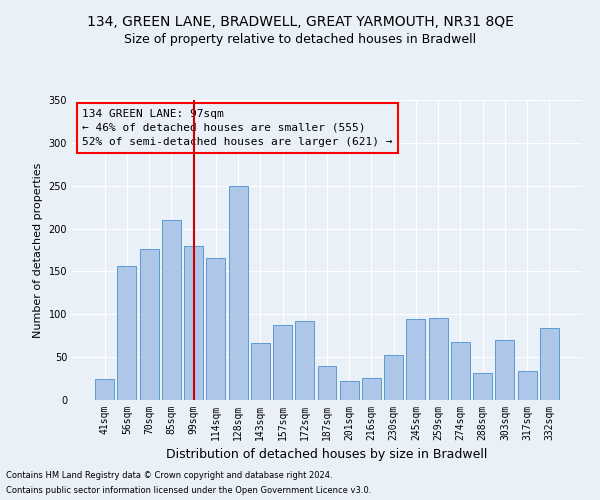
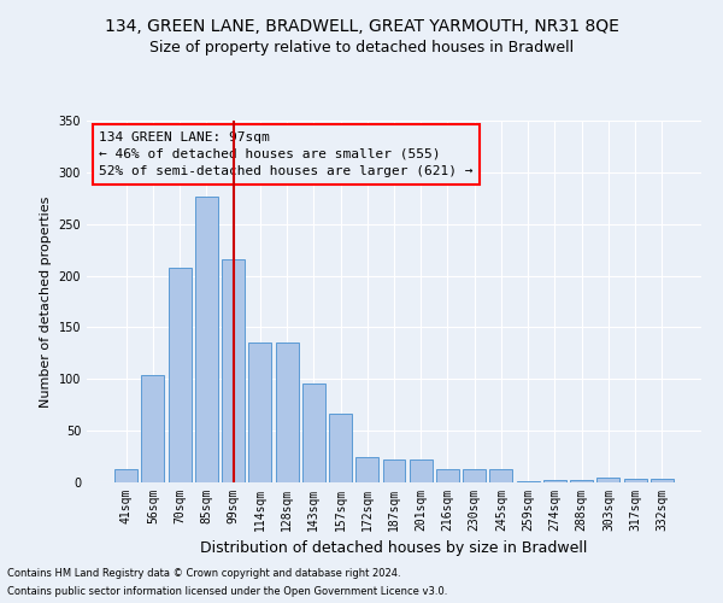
41sqm: 24 -> 13
56sqm: 156 -> 104
70sqm: 176 -> 208
85sqm: 210 -> 276
99sqm: 180 -> 216
114sqm: 166 -> 135
128sqm: 250 -> 135
143sqm: 66 -> 96
157sqm: 88 -> 66
172sqm: 92 -> 25
187sqm: 40 -> 22
216sqm: 26 -> 13
230sqm: 52 -> 13
245sqm: 94 -> 13
259sqm: 96 -> 1
274sqm: 68 -> 2
288sqm: 32 -> 2
303sqm: 70 -> 5
317sqm: 34 -> 3
332sqm: 84 -> 3
